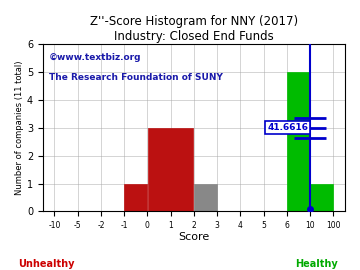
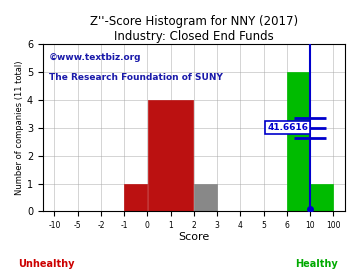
1: 3 -> 4
